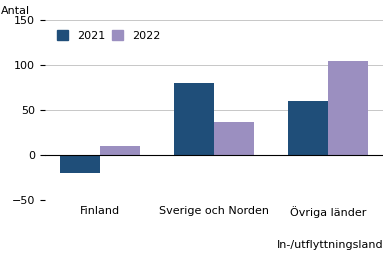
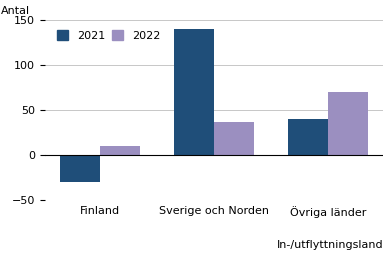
2021/Finland: -20 -> -30
2021/Sverige och Norden: 80 -> 140
2021/Övriga länder: 60 -> 40
2022/Övriga länder: 104 -> 70
